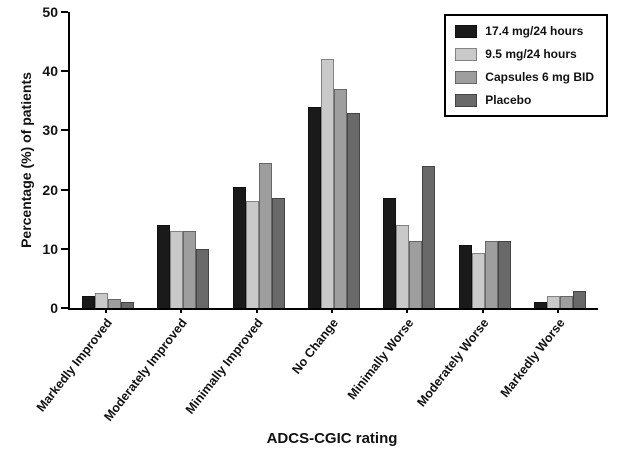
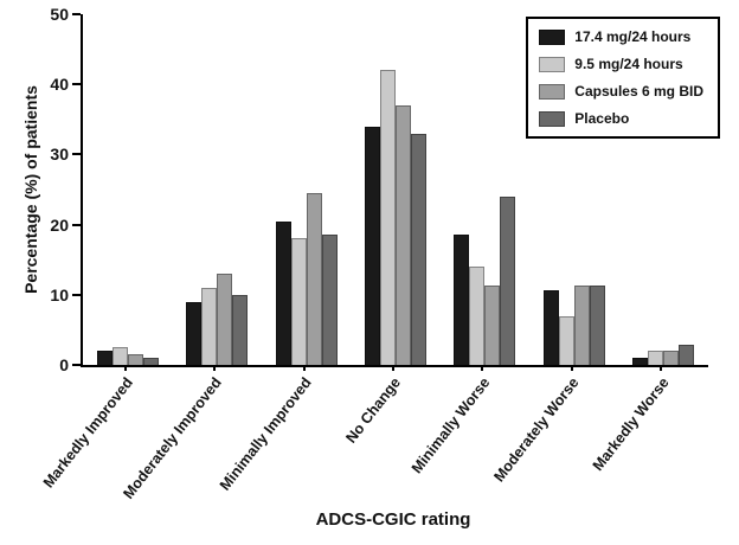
17.4 mg/24 hours/Moderately Improved: 14 -> 9
9.5 mg/24 hours/Moderately Improved: 13 -> 11
9.5 mg/24 hours/Moderately Worse: 9 -> 7
